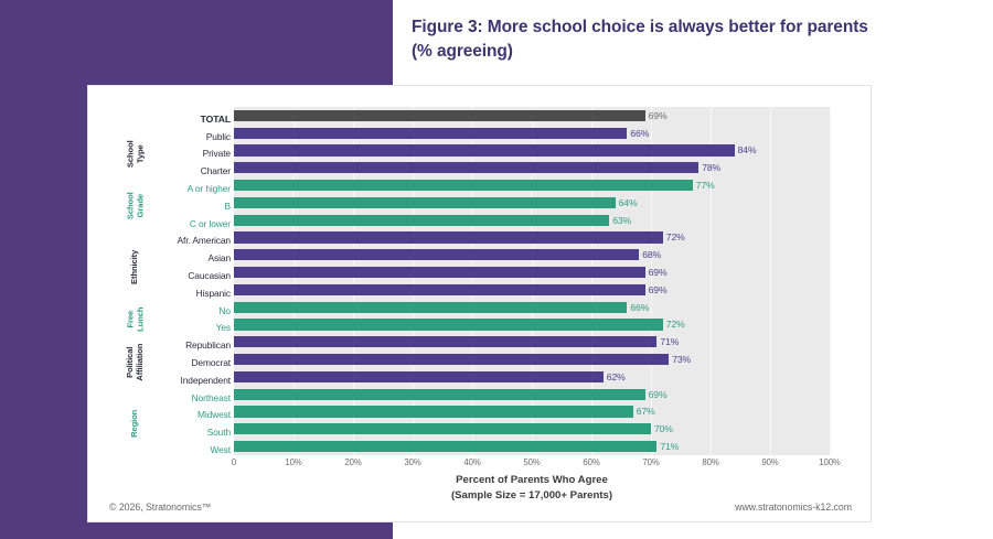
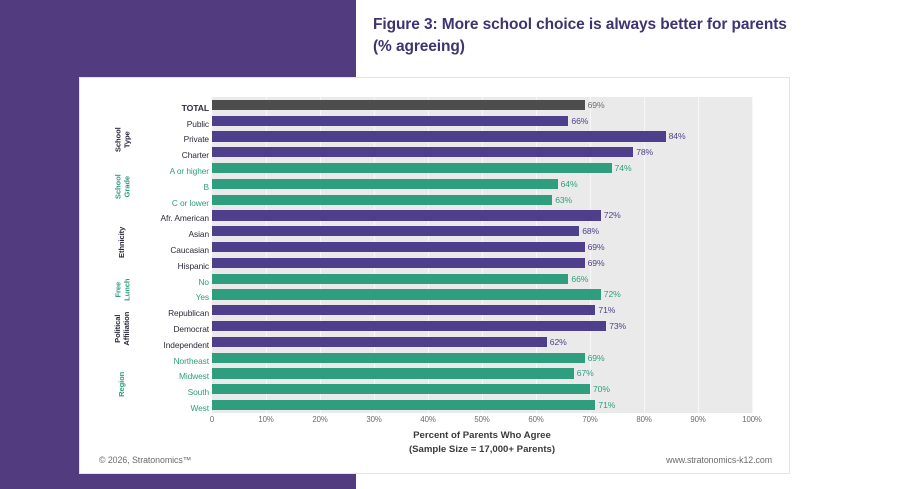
A or higher: 77% -> 74%
